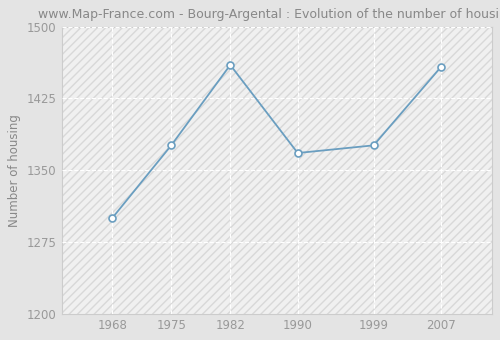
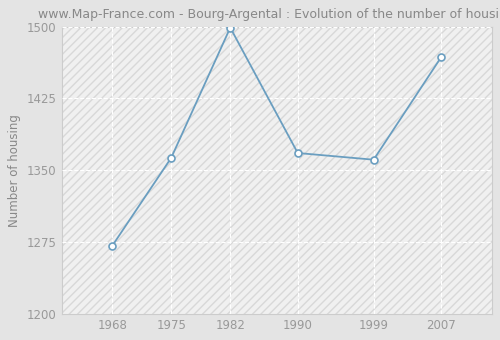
1968: 1300 -> 1271
1975: 1376 -> 1363
1982: 1460 -> 1499
1999: 1376 -> 1361
2007: 1458 -> 1468
